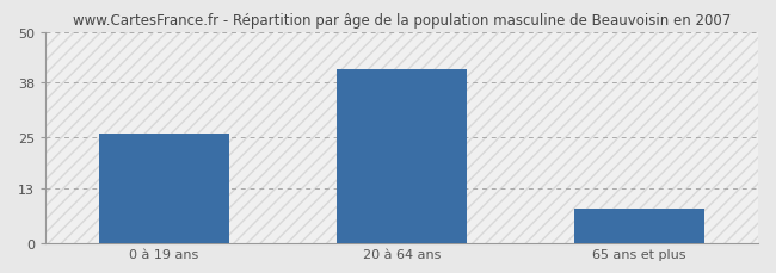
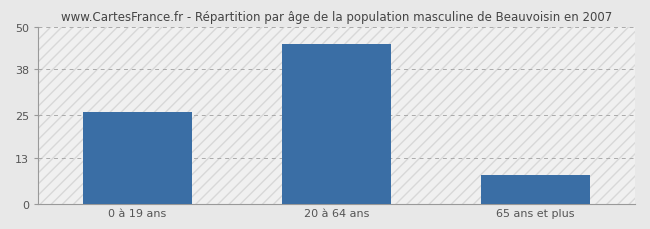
20 à 64 ans: 41 -> 45
